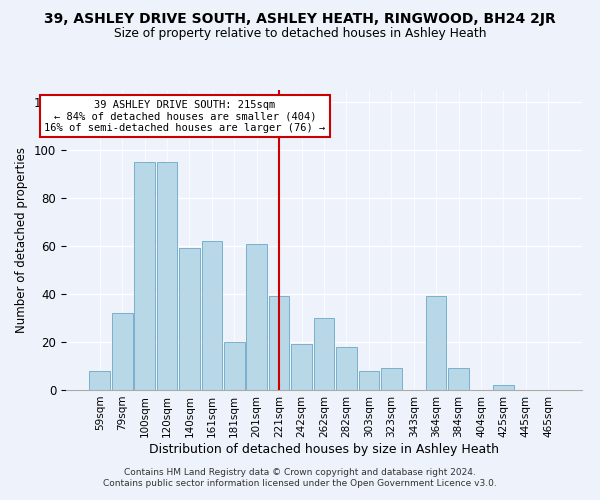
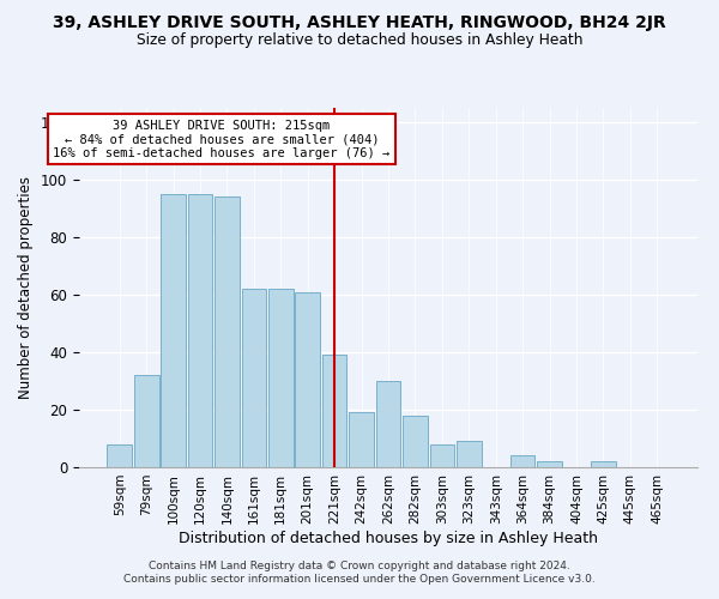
140sqm: 59 -> 94
181sqm: 20 -> 62
364sqm: 39 -> 4
384sqm: 9 -> 2
